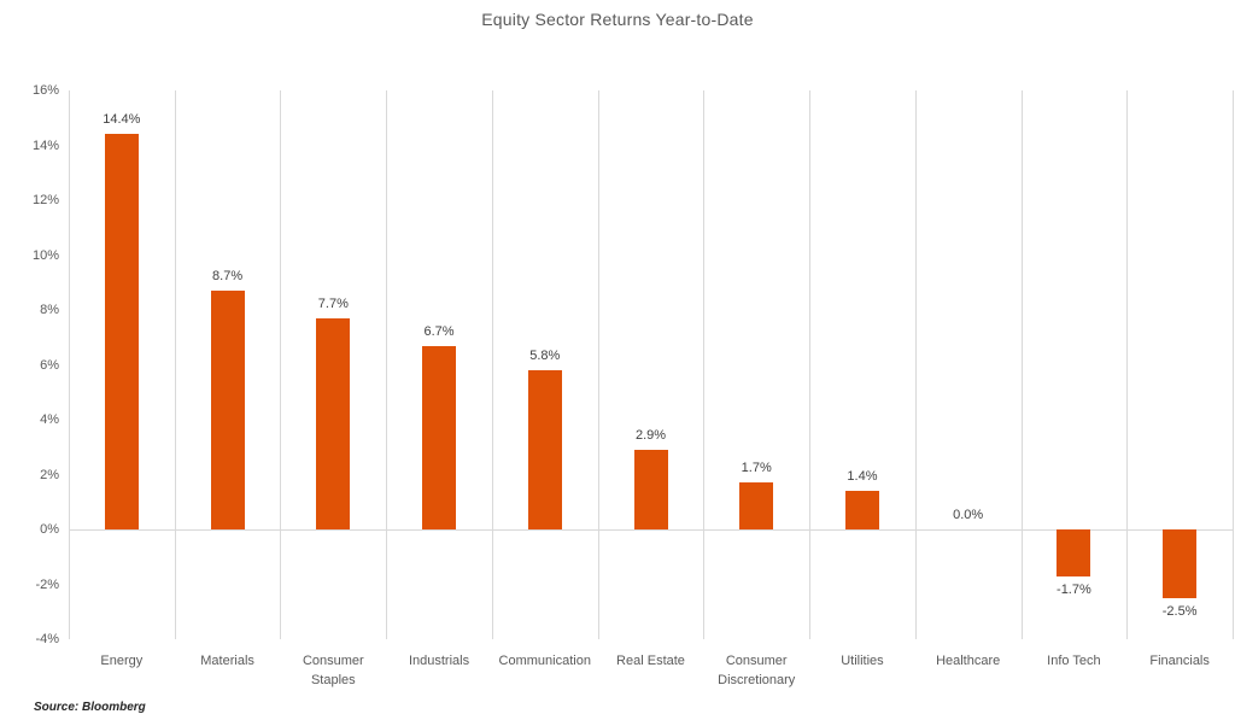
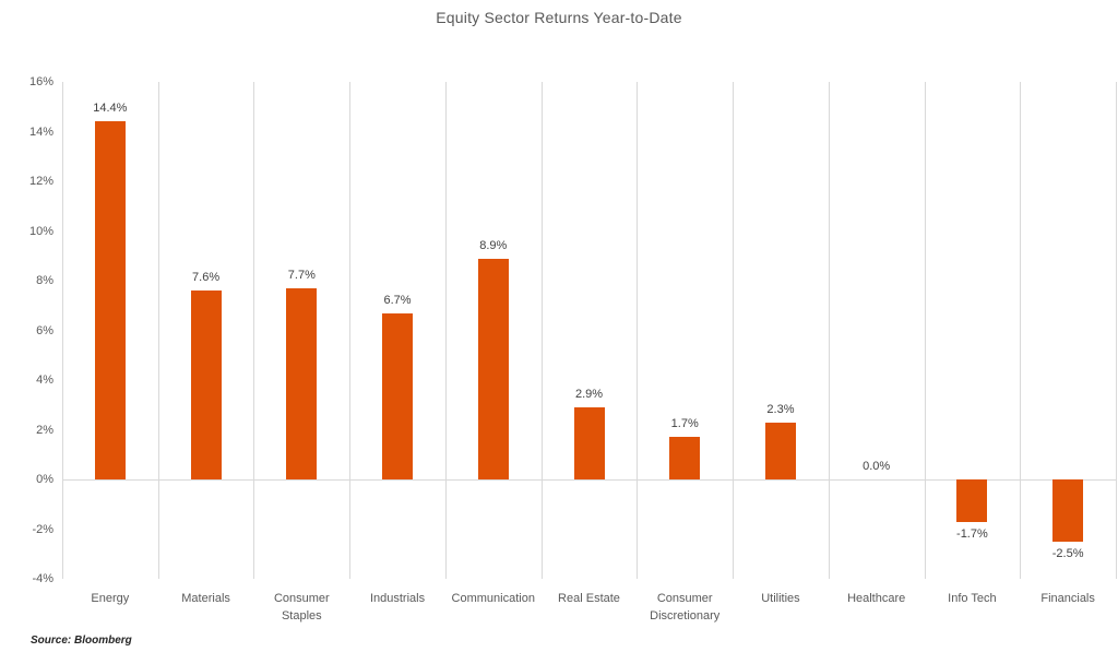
Materials: 8.7% -> 7.6%
Communication: 5.8% -> 8.9%
Utilities: 1.4% -> 2.3%
